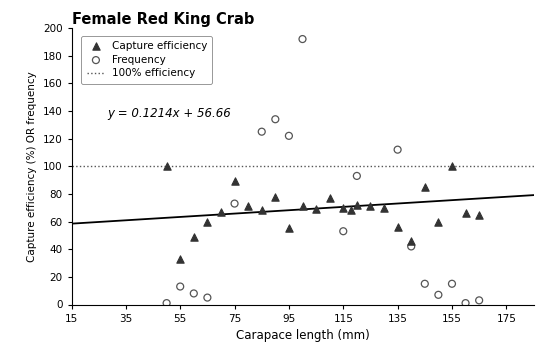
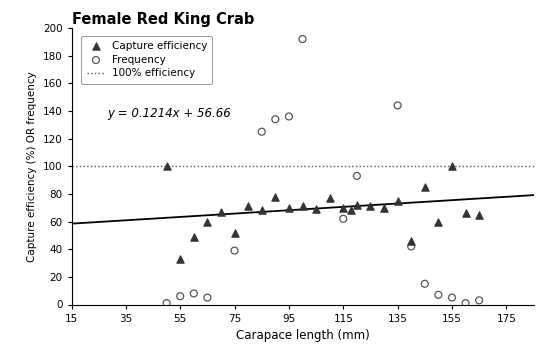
100% efficiency/55: 13 -> 6
Capture efficiency/75: 89 -> 52
100% efficiency/75: 73 -> 39
Capture efficiency/95: 55 -> 70
100% efficiency/95: 122 -> 136
100% efficiency/115: 53 -> 62
Capture efficiency/135: 56 -> 75
100% efficiency/135: 112 -> 144
100% efficiency/155: 15 -> 5
